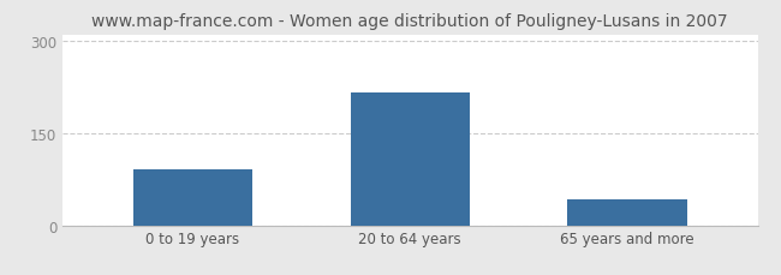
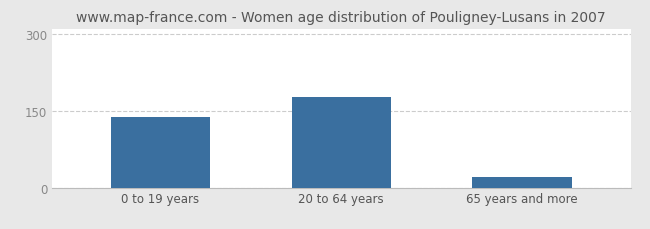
0 to 19 years: 92 -> 137
20 to 64 years: 216 -> 176
65 years and more: 42 -> 20
